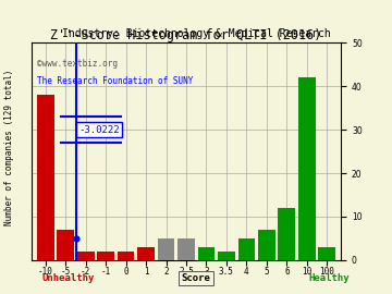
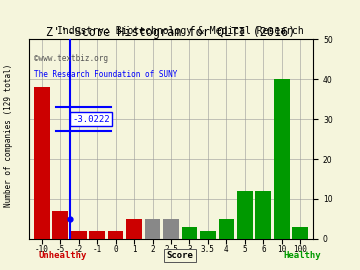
1: 3 -> 5
5: 7 -> 12
10: 42 -> 40
